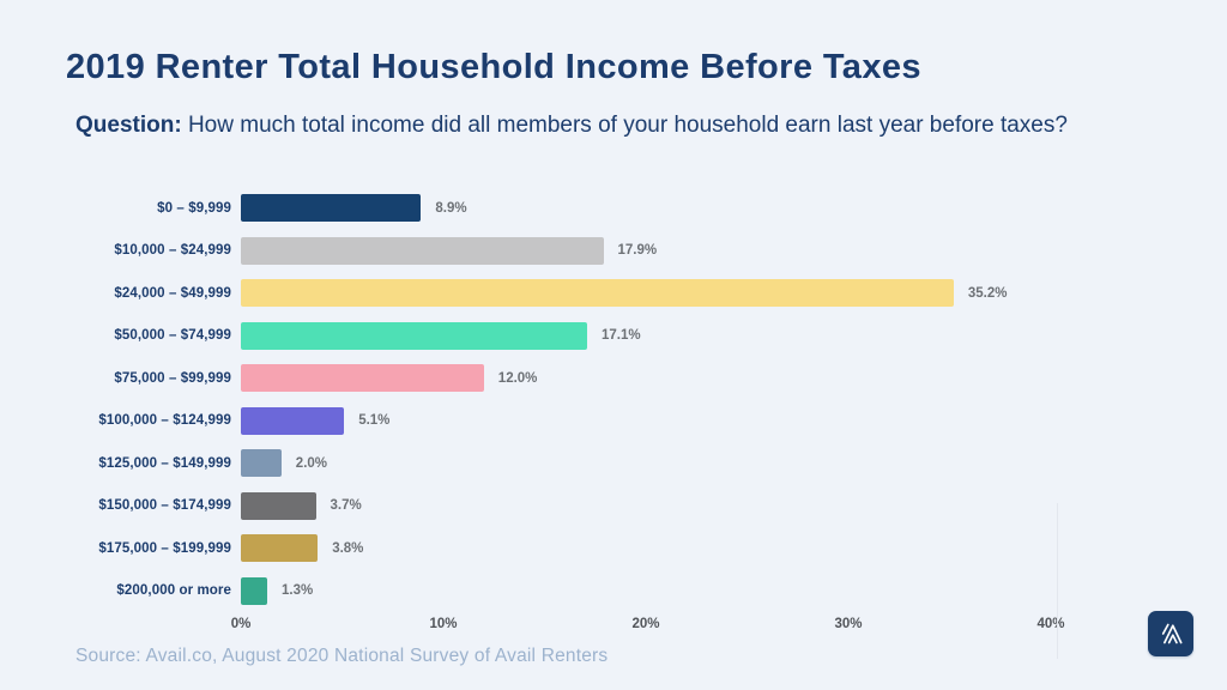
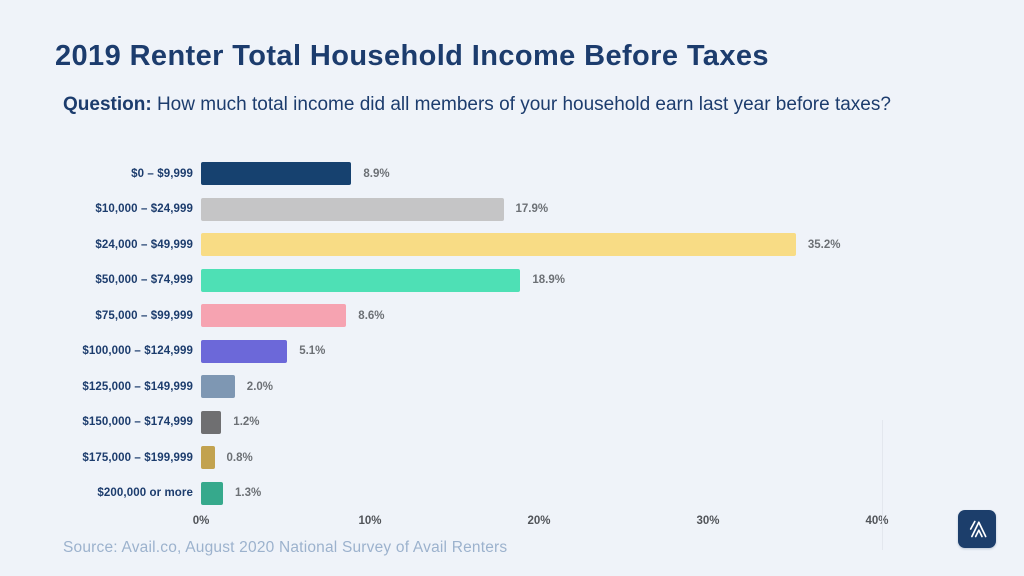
$50,000 – $74,999: 17.1% -> 18.9%
$75,000 – $99,999: 12.0% -> 8.6%
$150,000 – $174,999: 3.7% -> 1.2%
$175,000 – $199,999: 3.8% -> 0.8%
